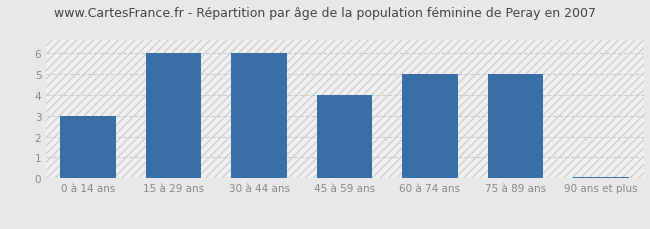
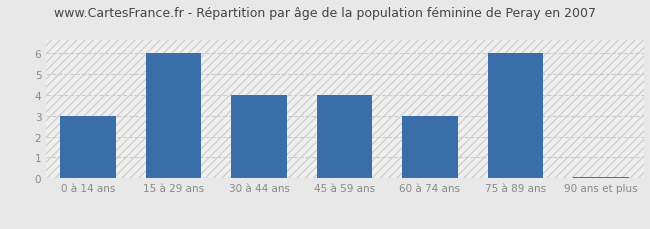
30 à 44 ans: 6.00 -> 4.00
60 à 74 ans: 5.00 -> 3.00
75 à 89 ans: 5.00 -> 6.00
